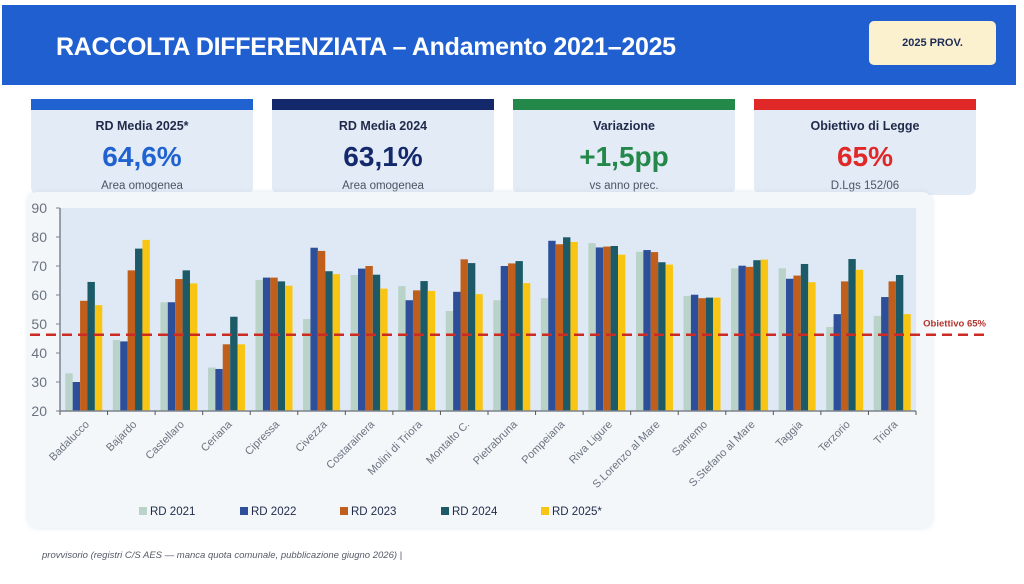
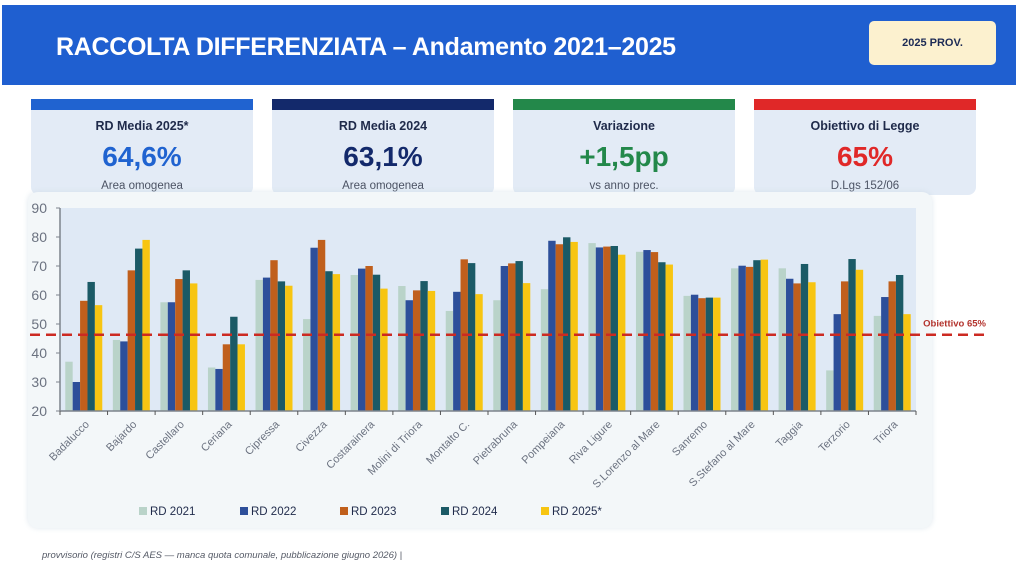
RD 2021/Badalucco: 33 -> 37
RD 2023/Cipressa: 66 -> 72
RD 2023/Civezza: 75 -> 79
RD 2021/Pompeiana: 59 -> 62
RD 2023/Taggia: 67 -> 64
RD 2021/Terzorio: 49 -> 34
